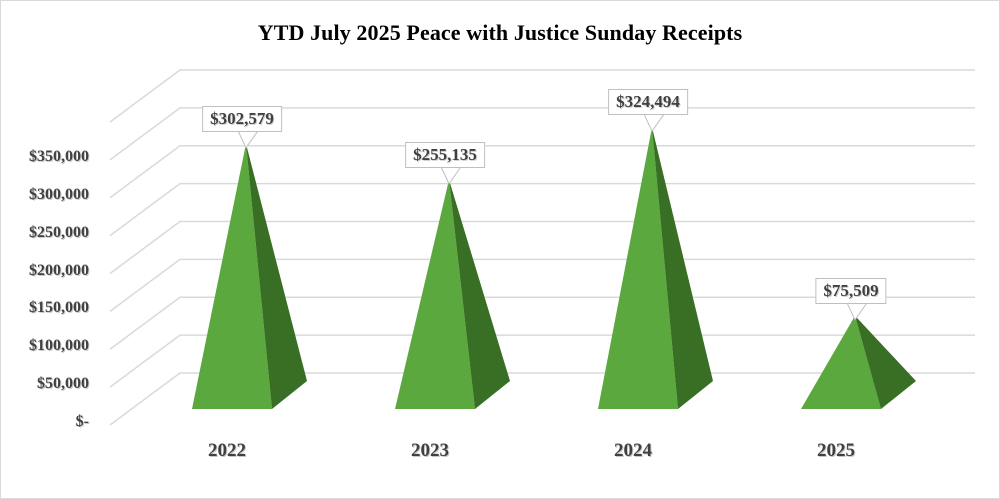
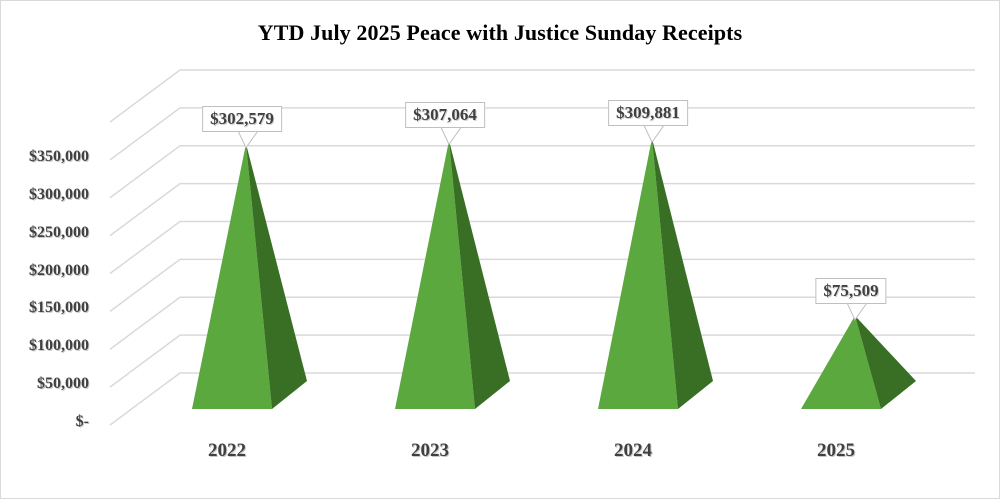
2023: $255,135 -> $307,064
2024: $324,494 -> $309,881
